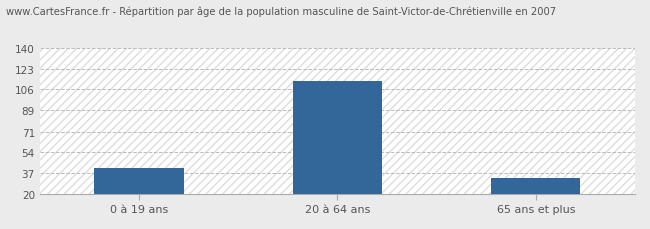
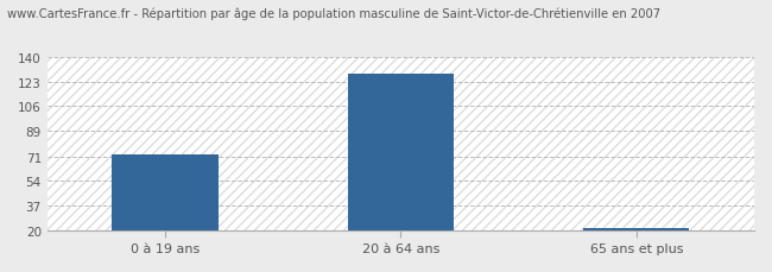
0 à 19 ans: 41 -> 72
20 à 64 ans: 113 -> 128
65 ans et plus: 33 -> 21
